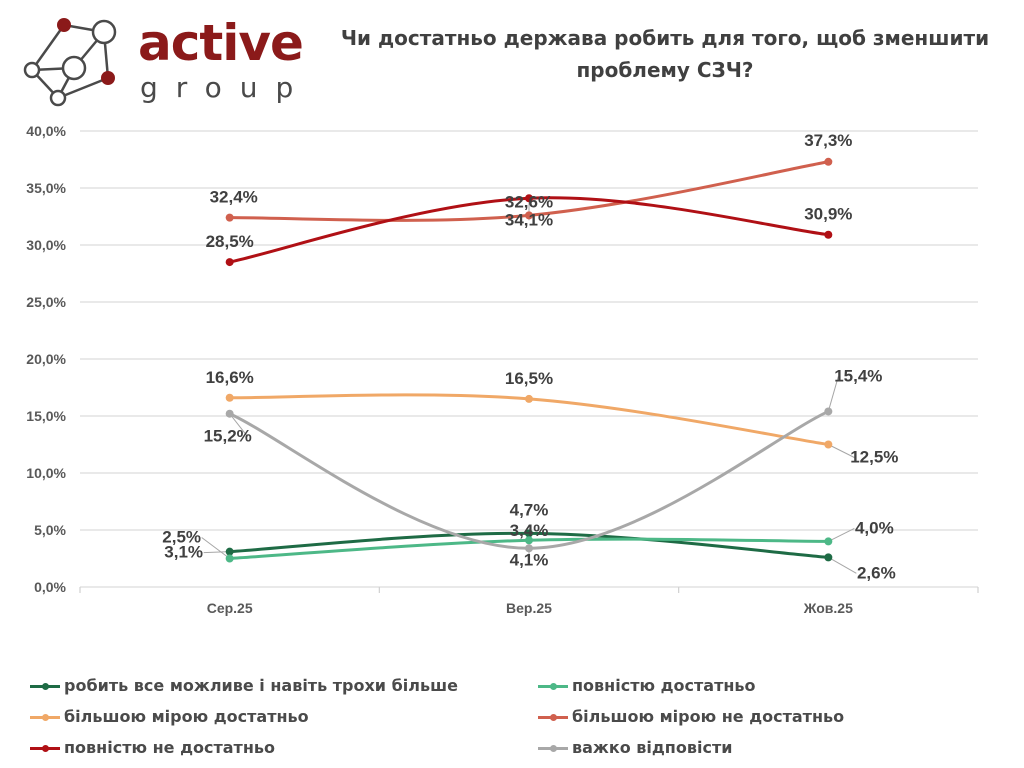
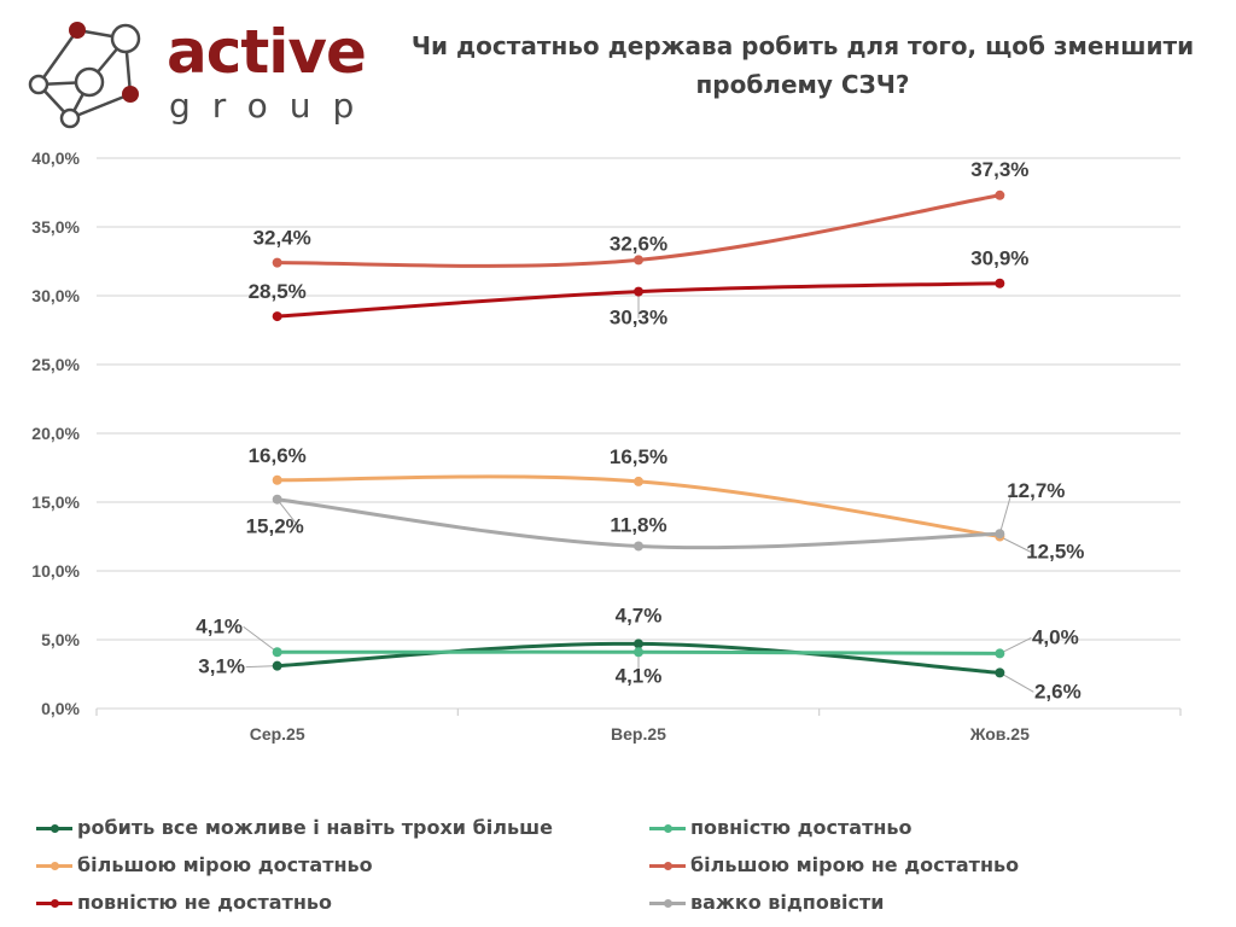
повністю достатньо/Сер.25: 2,5% -> 4,1%
повністю не достатньо/Вер.25: 34,1% -> 30,3%
важко відповісти/Вер.25: 3,4% -> 11,8%
важко відповісти/Жов.25: 15,4% -> 12,7%
